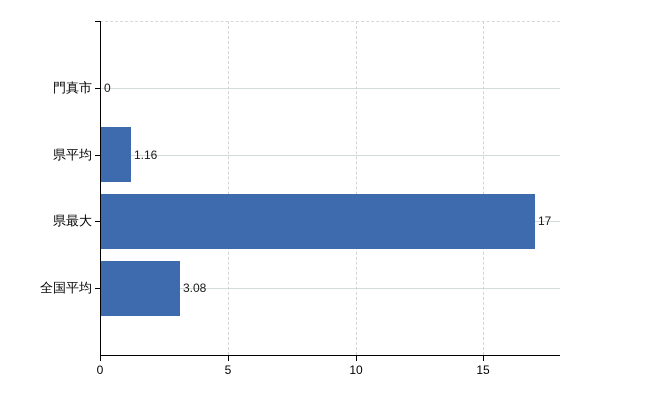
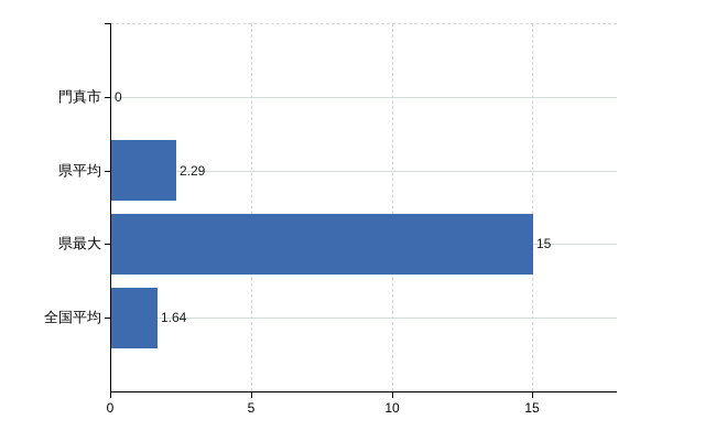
県平均: 1.16 -> 2.29
県最大: 17 -> 15
全国平均: 3.08 -> 1.64
